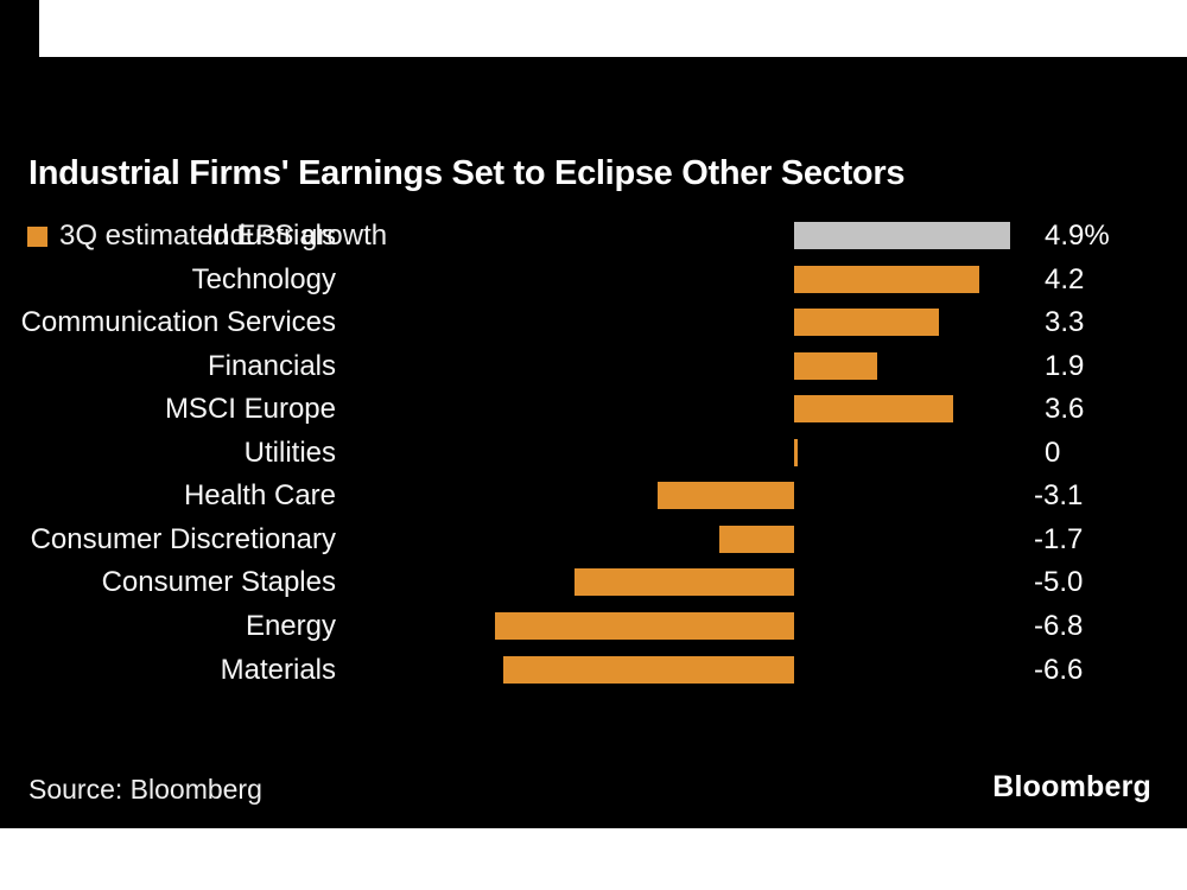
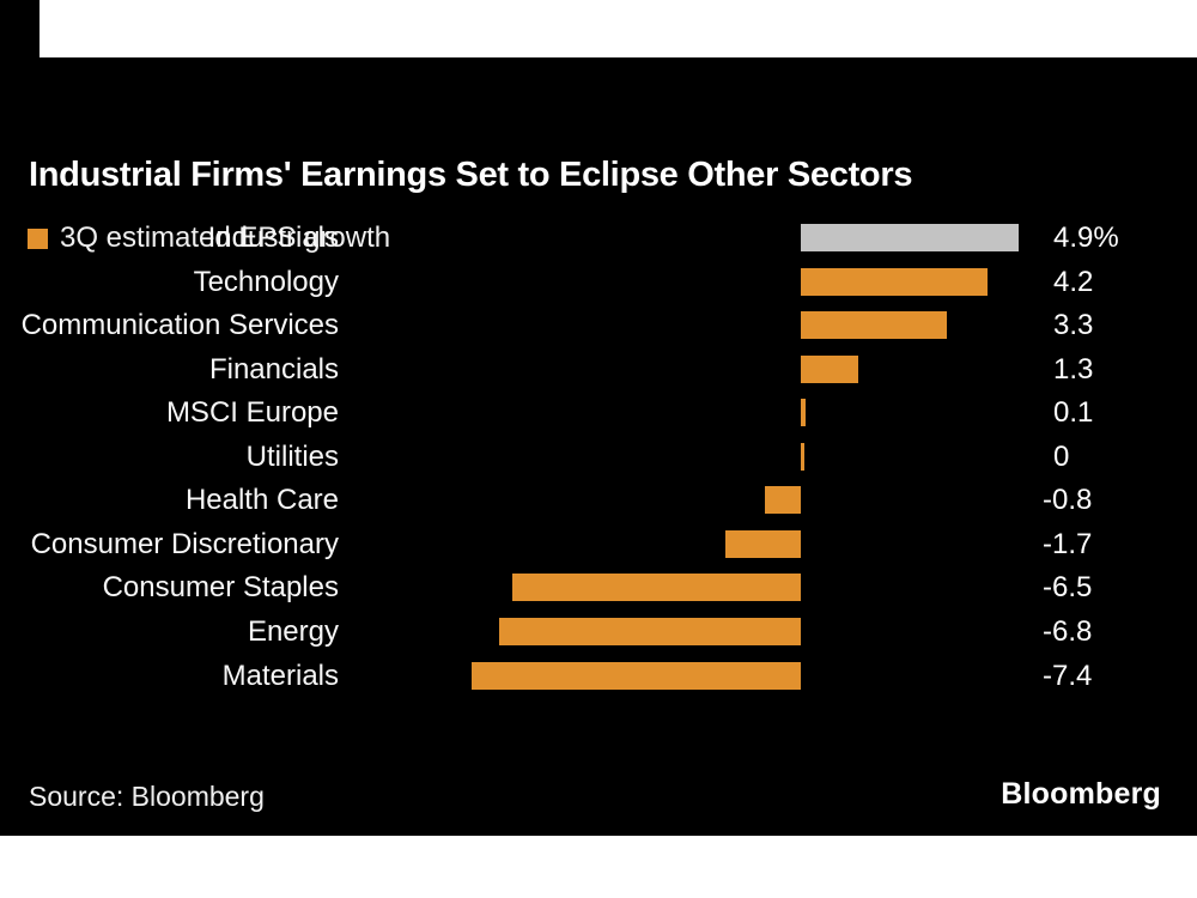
Financials: 1.9 -> 1.3
MSCI Europe: 3.6 -> 0.1
Health Care: -3.1 -> -0.8
Consumer Staples: -5.0 -> -6.5
Materials: -6.6 -> -7.4
